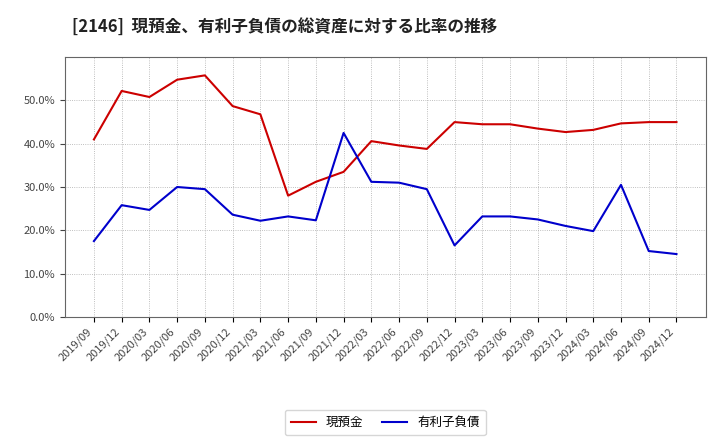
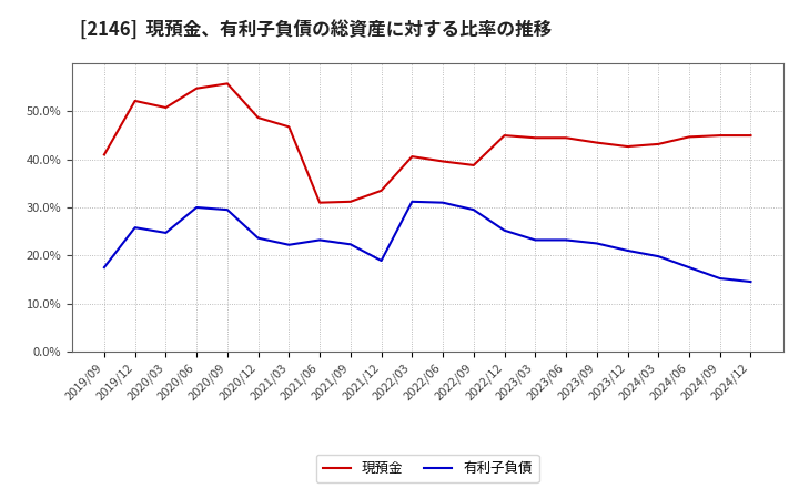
現預金/2021/06: 28.0% -> 31.0%
有利子負債/2021/12: 42.5% -> 18.9%
有利子負債/2022/12: 16.5% -> 25.2%
有利子負債/2024/06: 30.5% -> 17.5%
